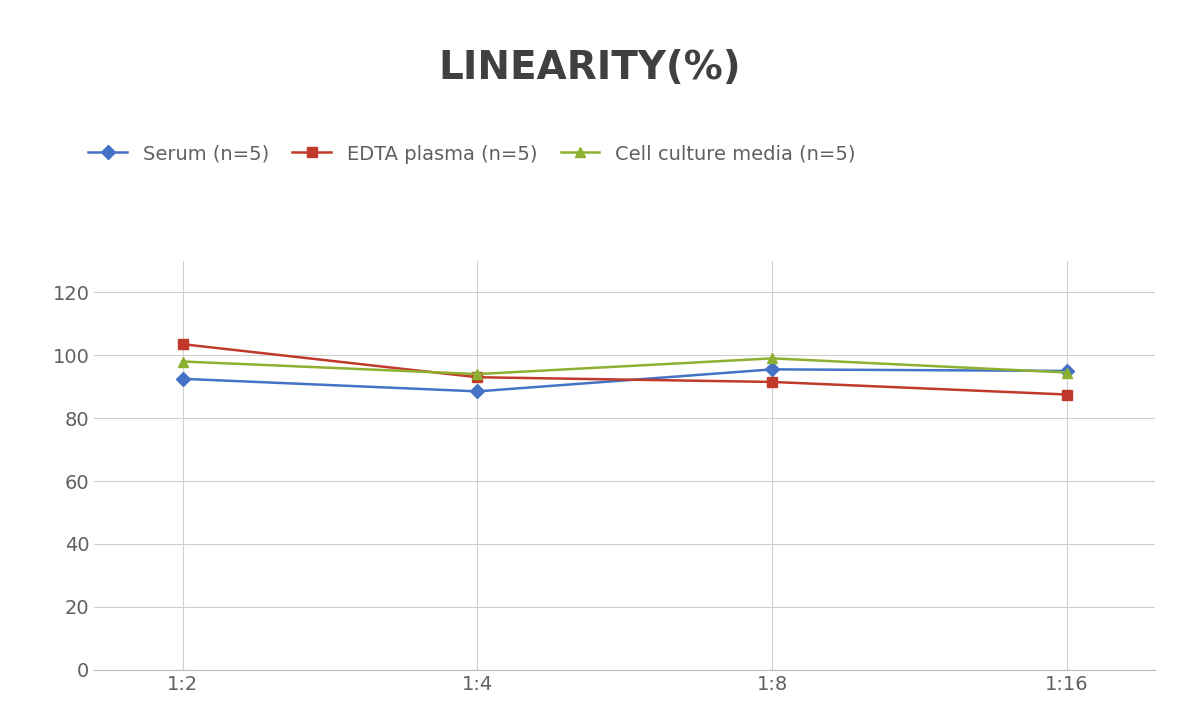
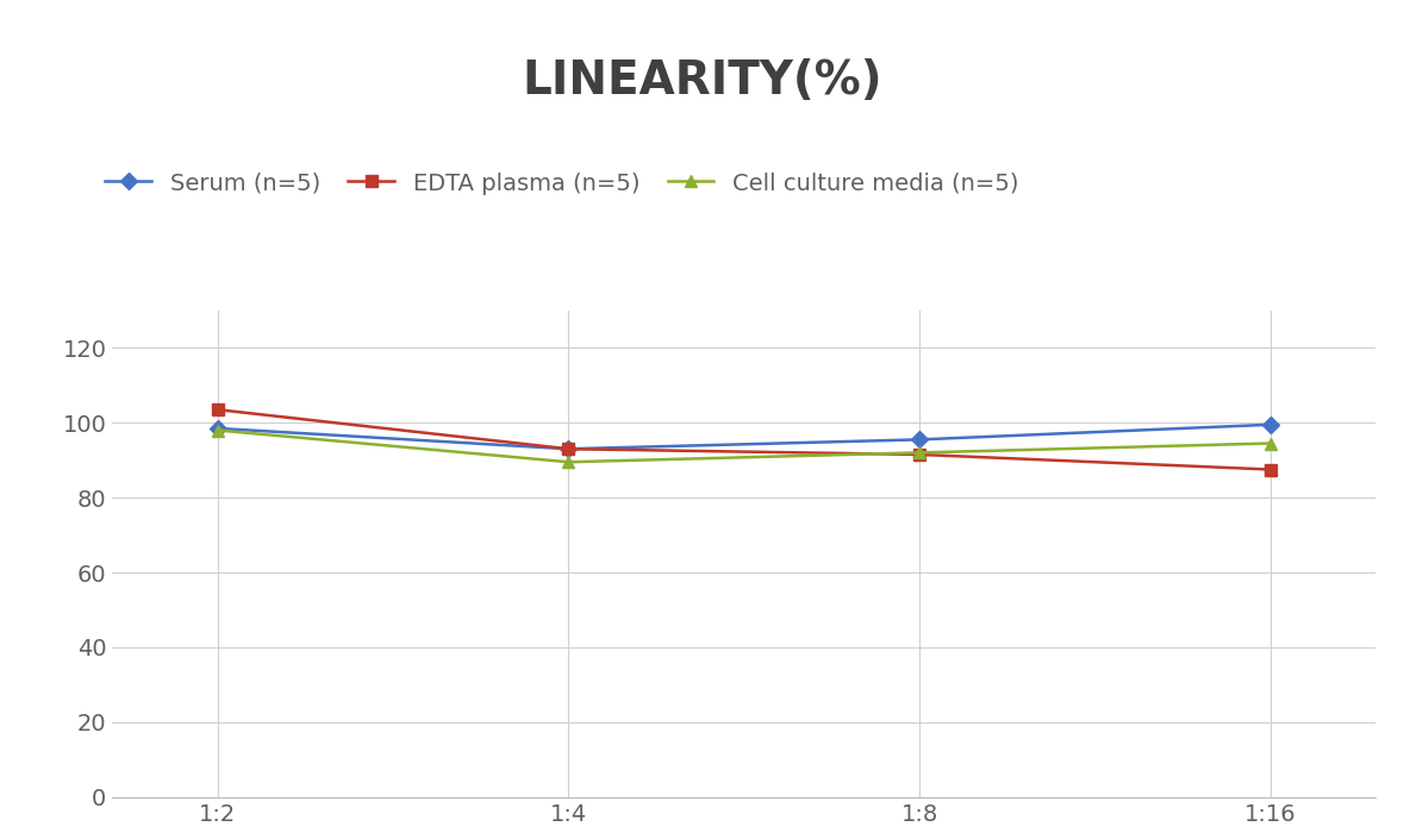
Serum (n=5)/1:2: 92.5 -> 98.5
Serum (n=5)/1:4: 88.5 -> 93.0
Cell culture media (n=5)/1:4: 94.0 -> 89.5
Cell culture media (n=5)/1:8: 99.0 -> 92.0
Serum (n=5)/1:16: 95.0 -> 99.5
